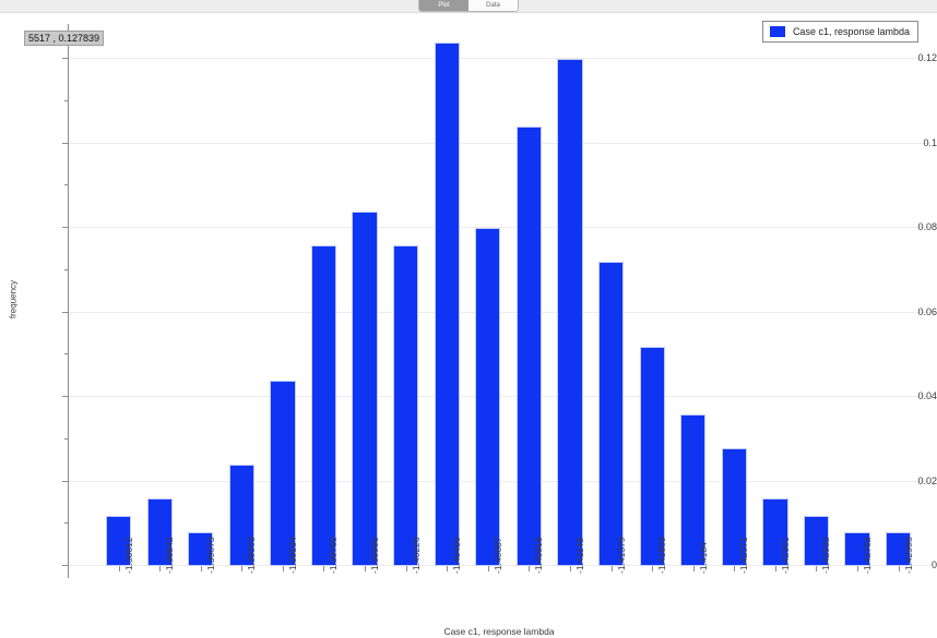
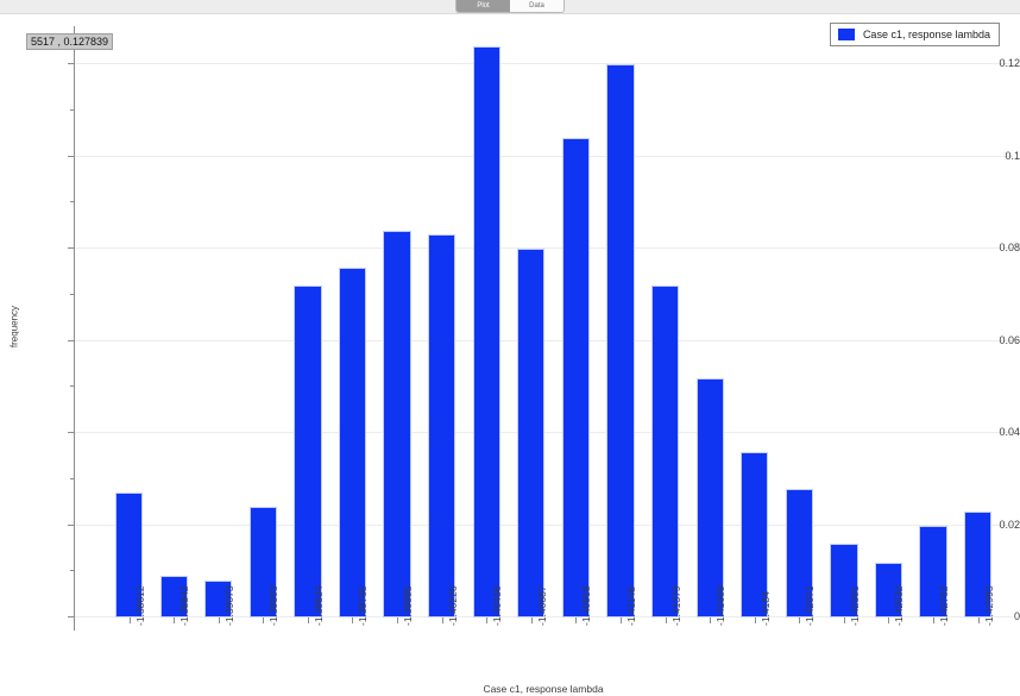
-1.38612: 0.012 -> 0.027
-1.38842: 0.016 -> 0.009
-1.39534: 0.044 -> 0.072
-1.40226: 0.076 -> 0.083
-1.42762: 0.008 -> 0.020
-1.42993: 0.008 -> 0.023
